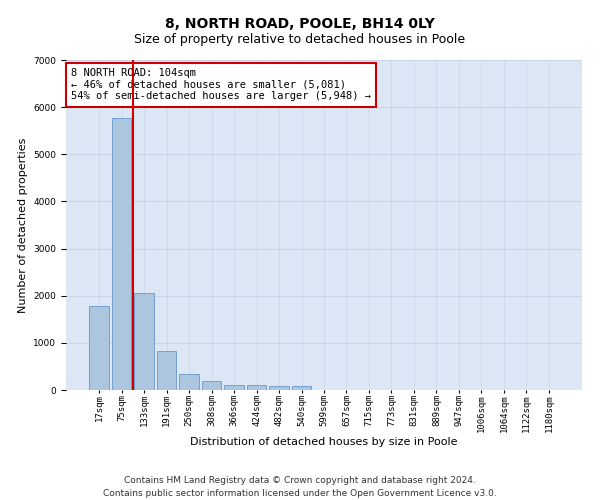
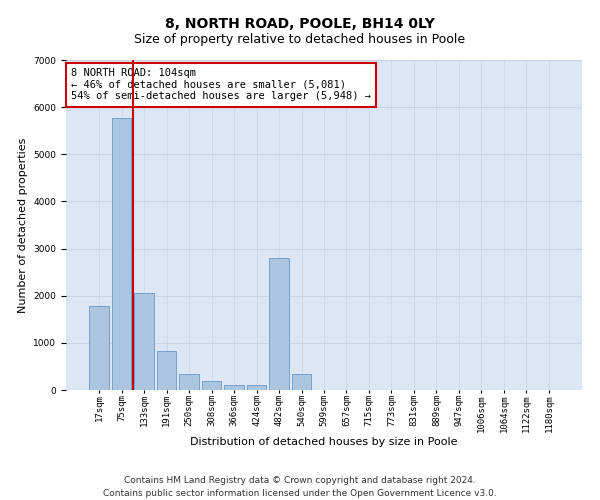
482sqm: 100 -> 2800
540sqm: 80 -> 350
